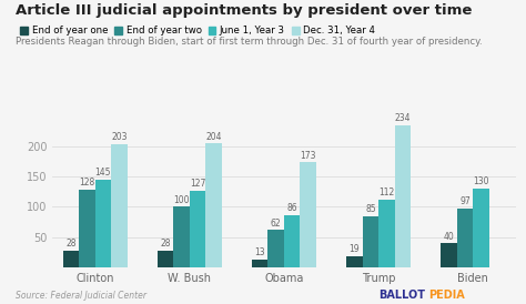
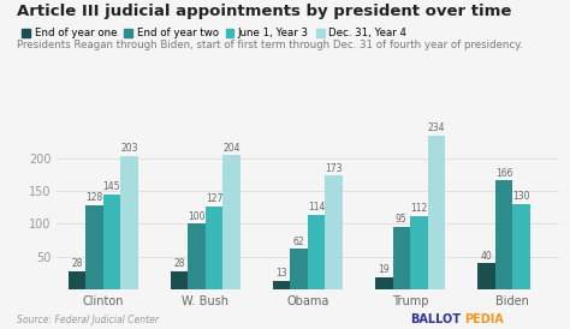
June 1, Year 3/Obama: 86 -> 114
End of year two/Trump: 85 -> 95
End of year two/Biden: 97 -> 166
